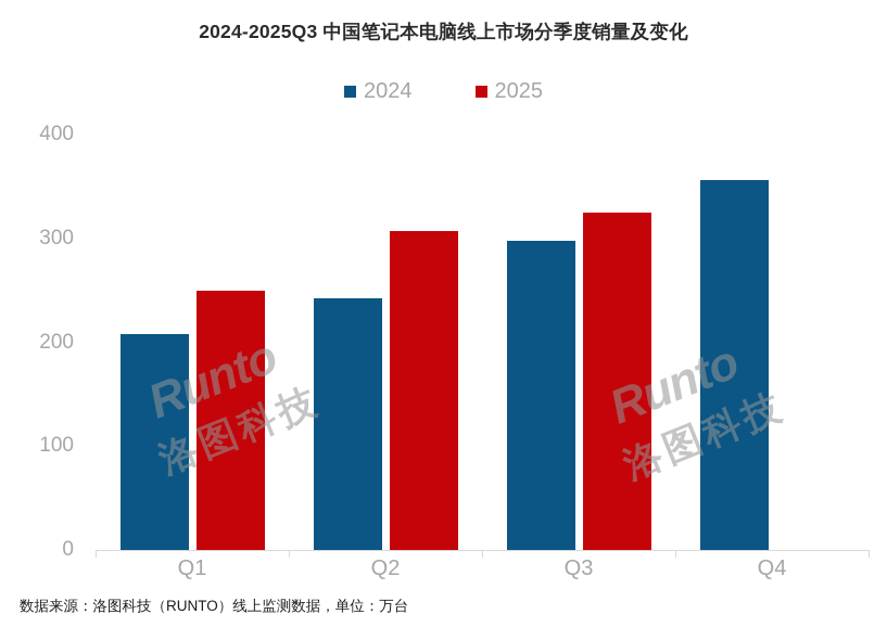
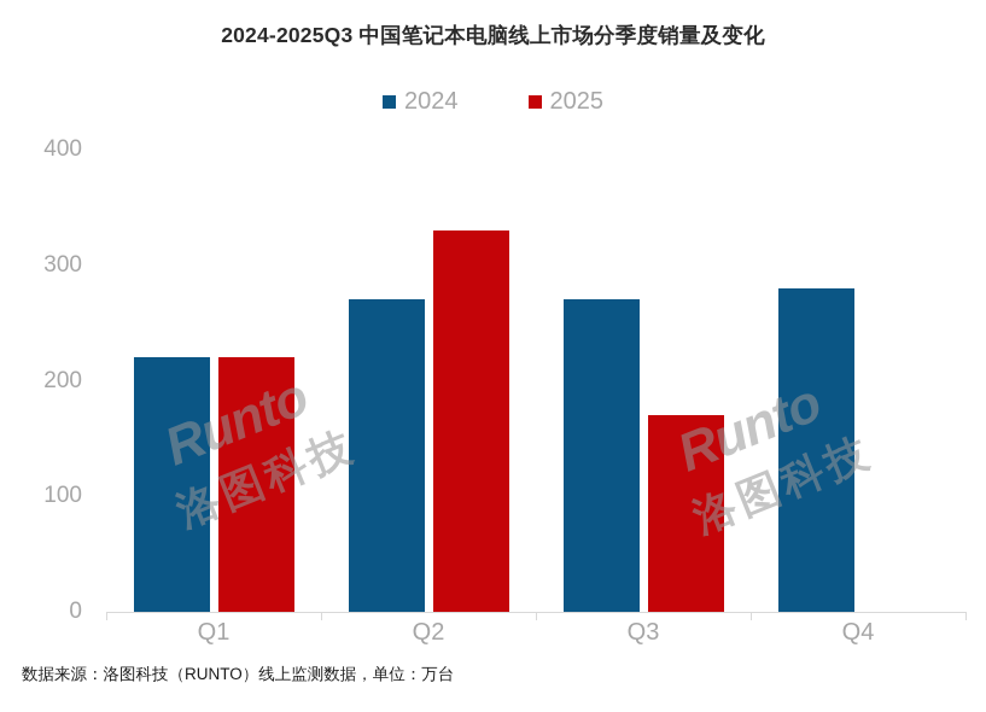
2024/Q1: 210 -> 220
2025/Q1: 250 -> 220
2024/Q2: 240 -> 270
2025/Q2: 310 -> 330
2024/Q3: 300 -> 270
2025/Q3: 320 -> 170
2024/Q4: 360 -> 280
